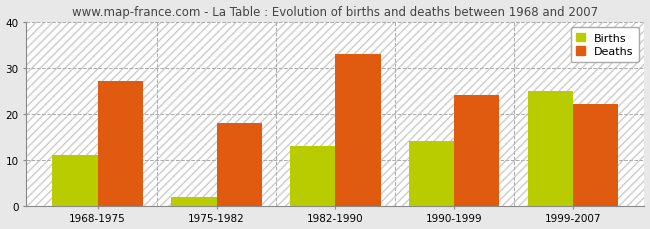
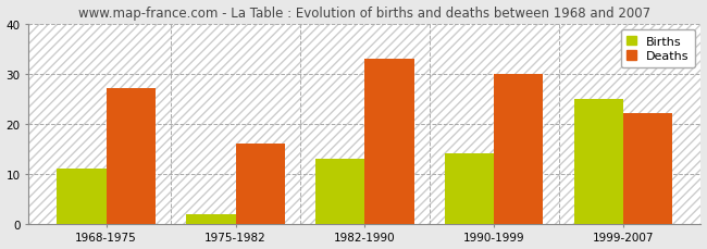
Deaths/1975-1982: 18 -> 16
Deaths/1990-1999: 24 -> 30
